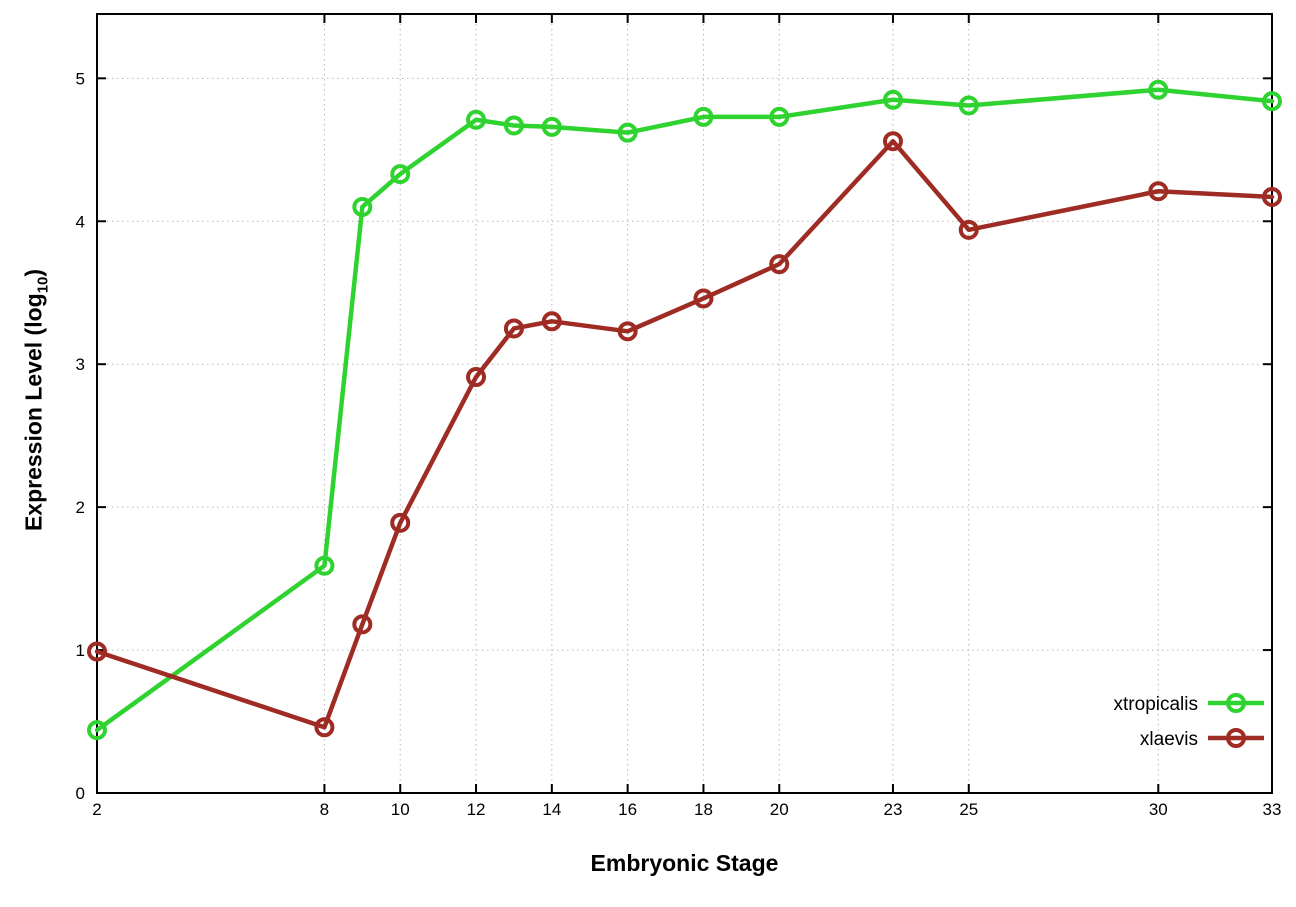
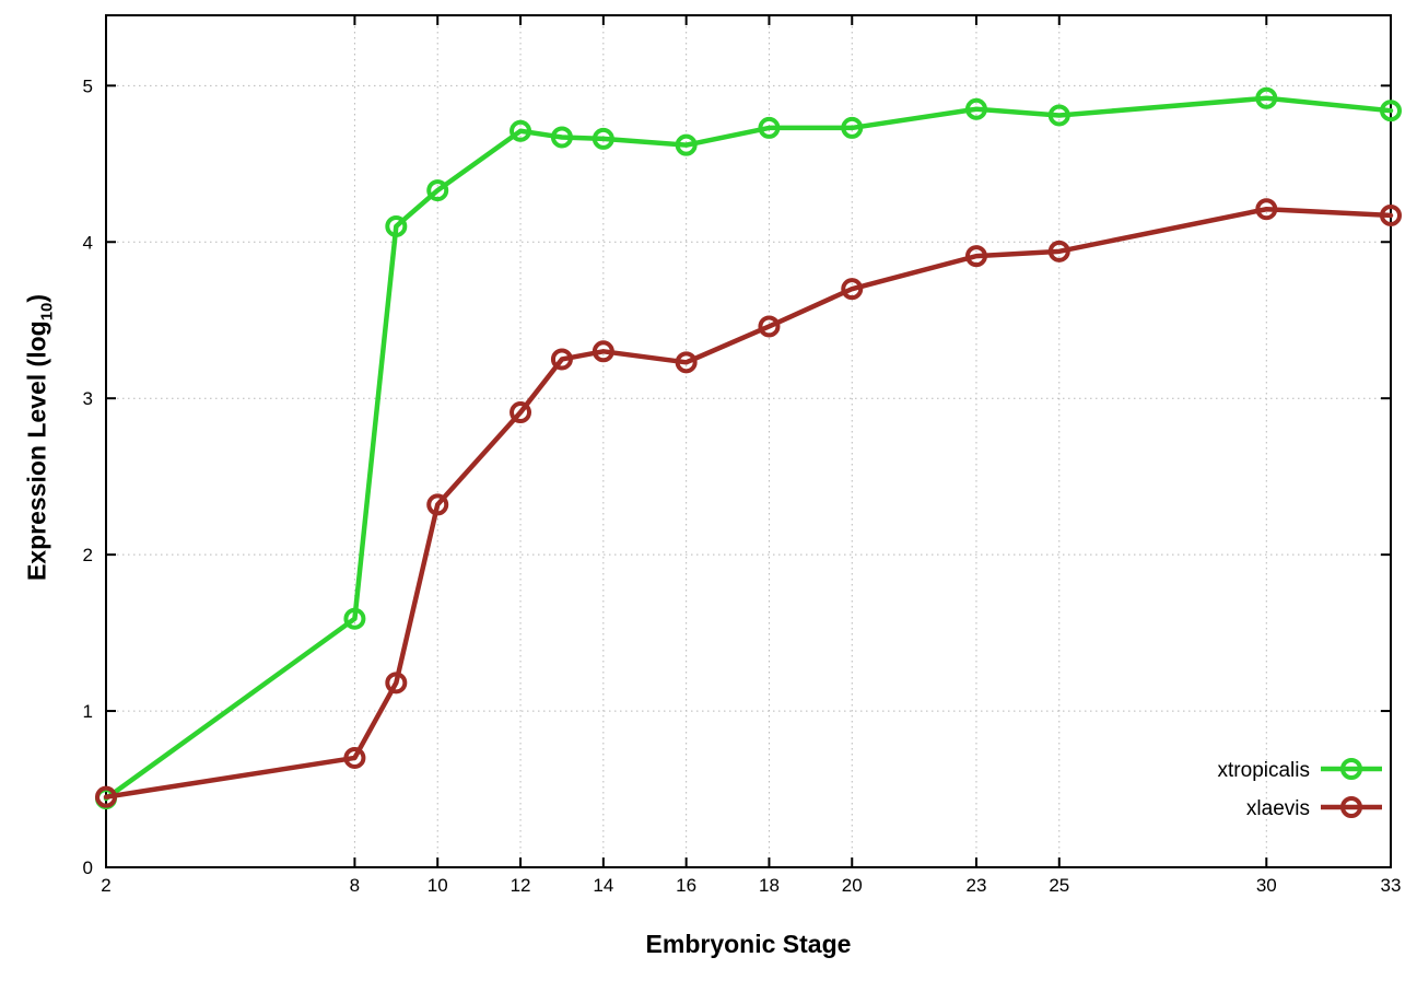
xlaevis/2: 0.99 -> 0.45
xlaevis/8: 0.46 -> 0.70
xlaevis/10: 1.89 -> 2.32
xlaevis/23: 4.56 -> 3.91
